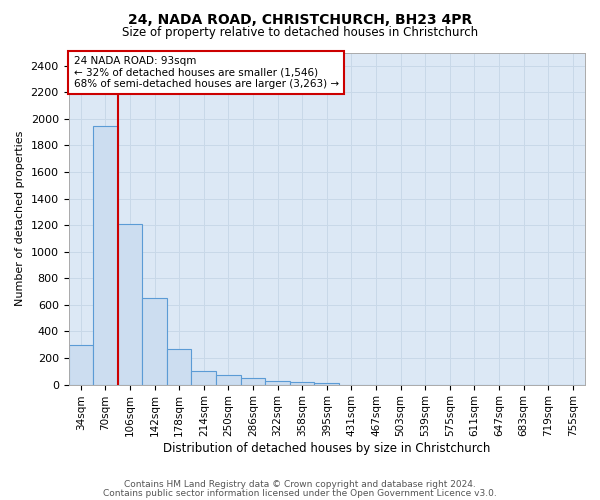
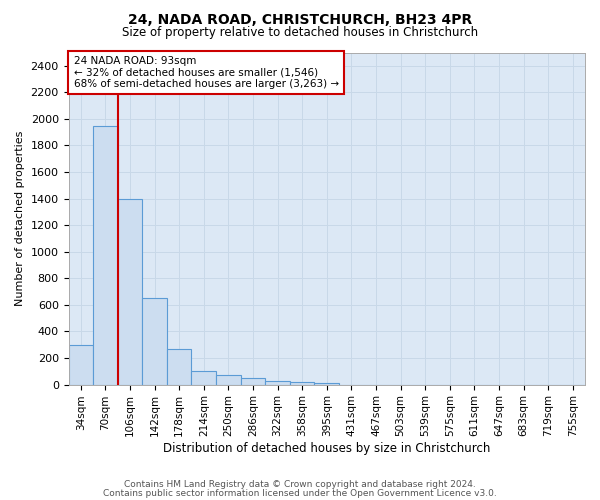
106sqm: 1210 -> 1400
